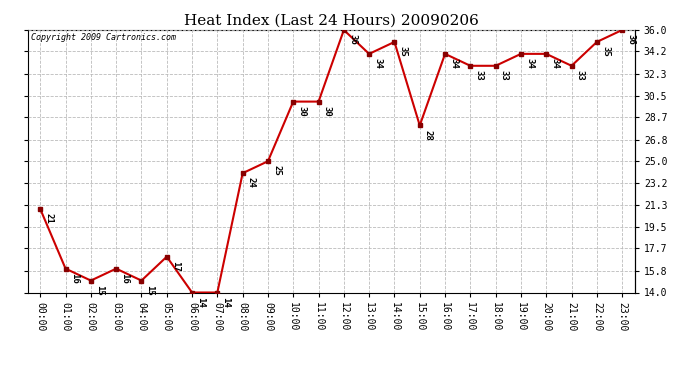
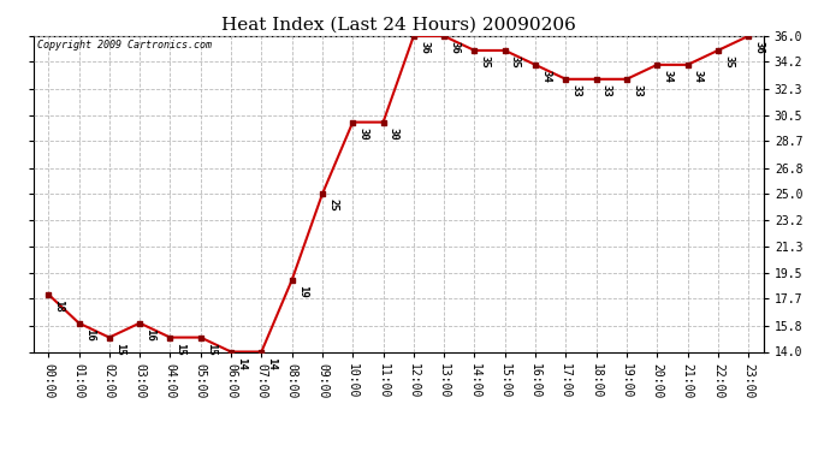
00:00: 21 -> 18
05:00: 17 -> 15
08:00: 24 -> 19
13:00: 34 -> 36
15:00: 28 -> 35
19:00: 34 -> 33
21:00: 33 -> 34
